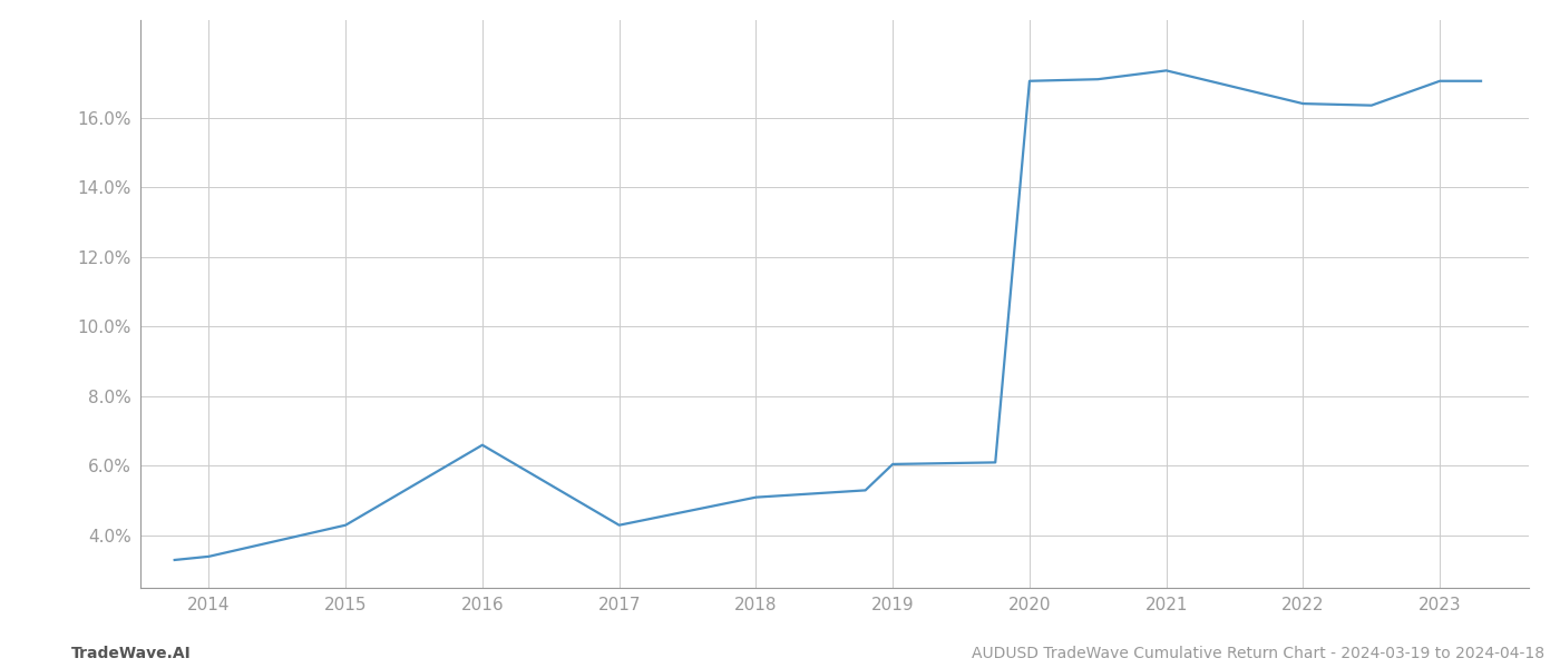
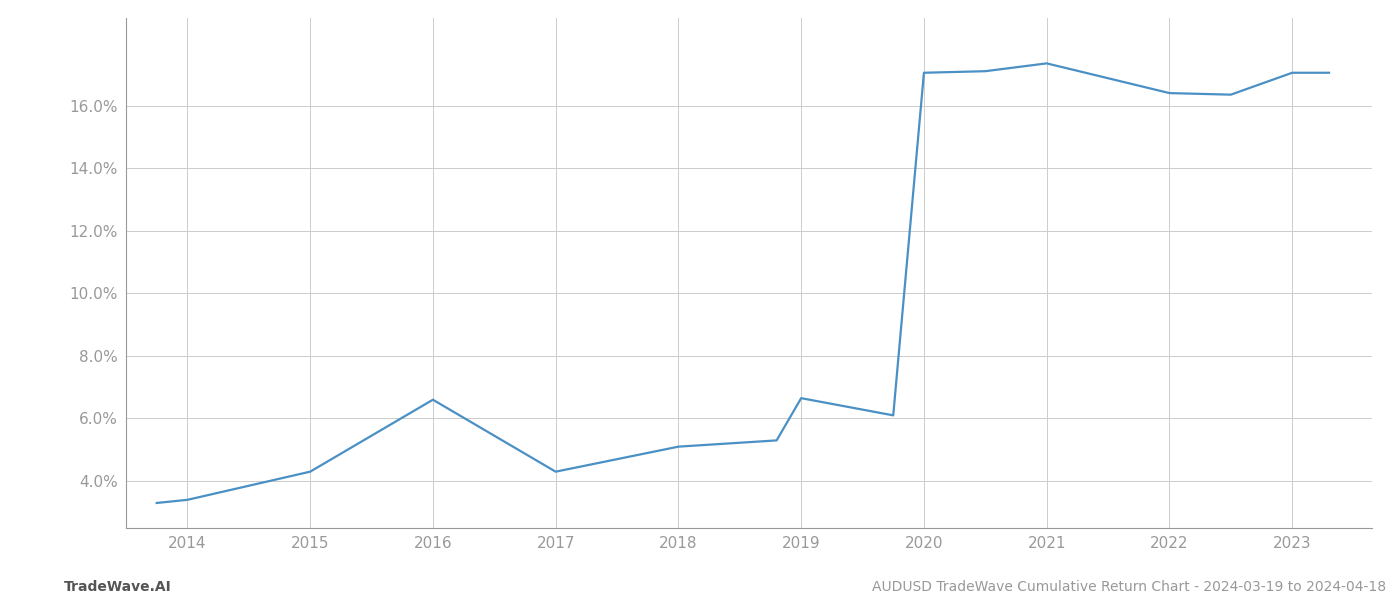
2019: 6.05% -> 6.65%
